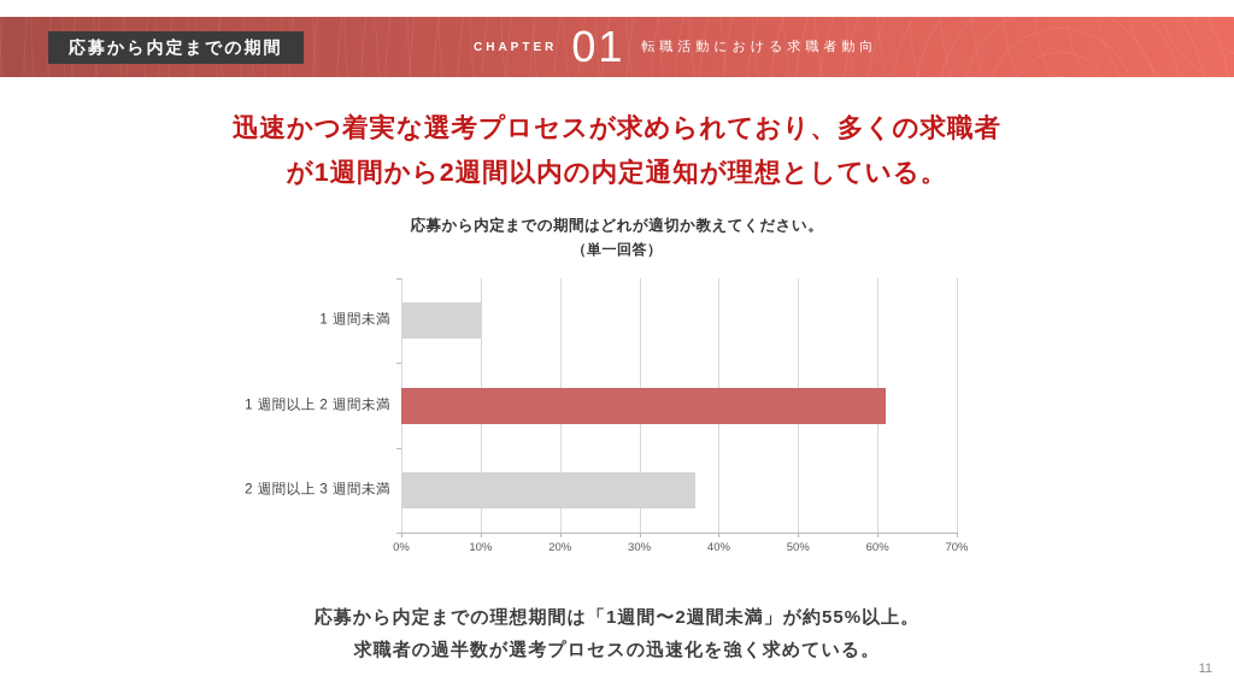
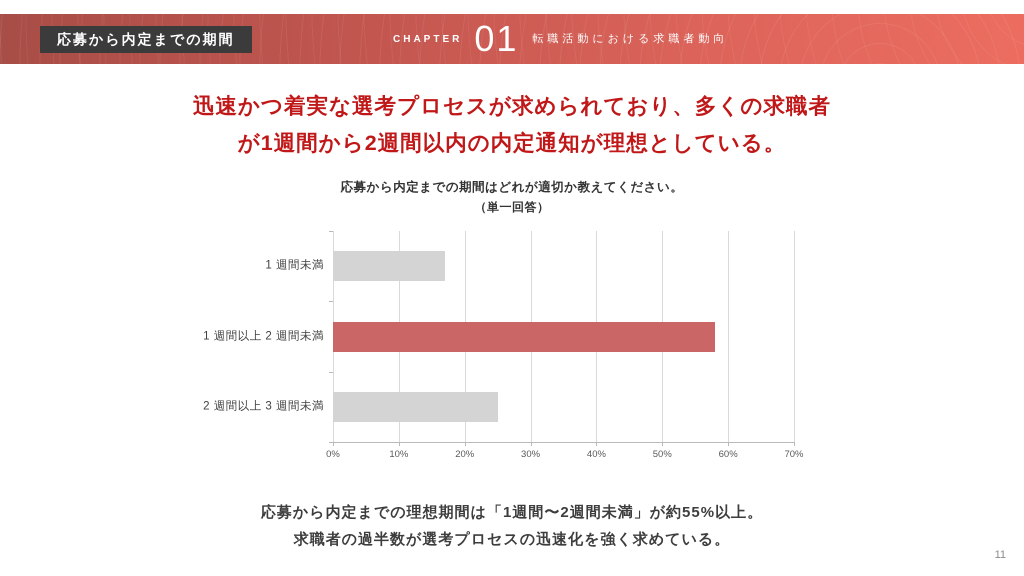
1 週間未満: 10% -> 17%
1 週間以上 2 週間未満: 61% -> 58%
2 週間以上 3 週間未満: 37% -> 25%
